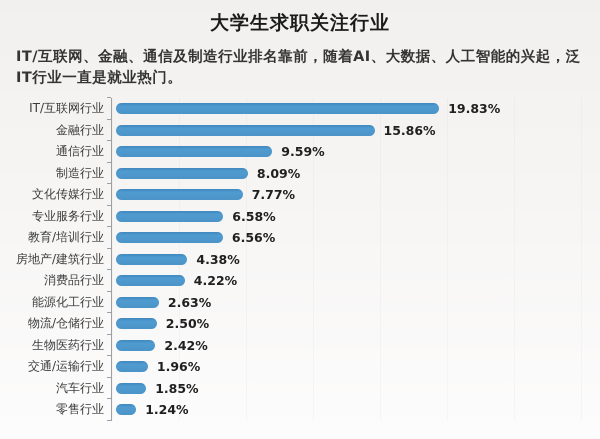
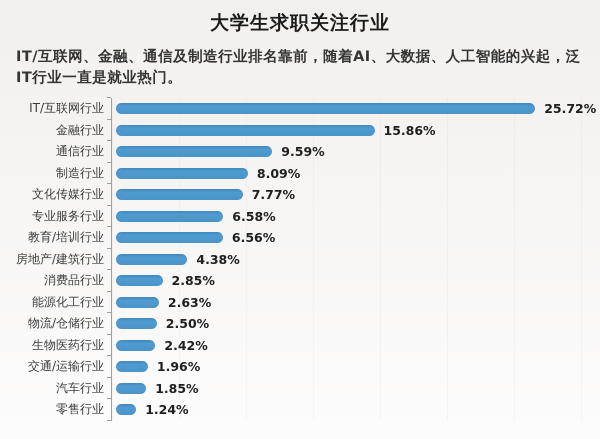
IT/互联网行业: 19.83% -> 25.72%
消费品行业: 4.22% -> 2.85%
